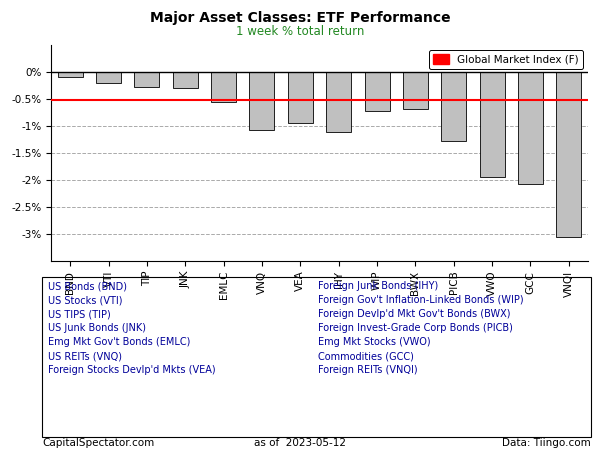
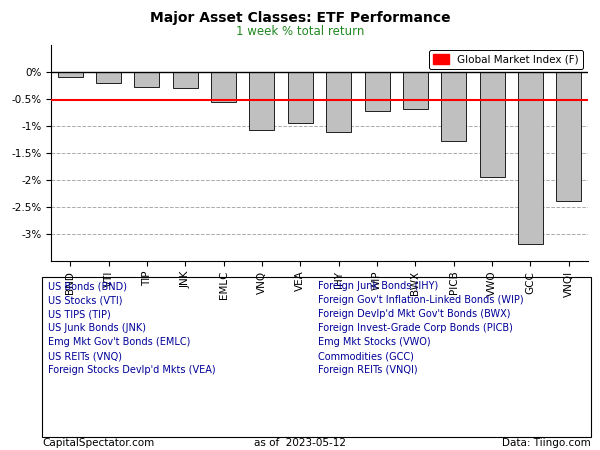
GCC: -2.07% -> -3.18%
VNQI: -3.05% -> -2.38%
